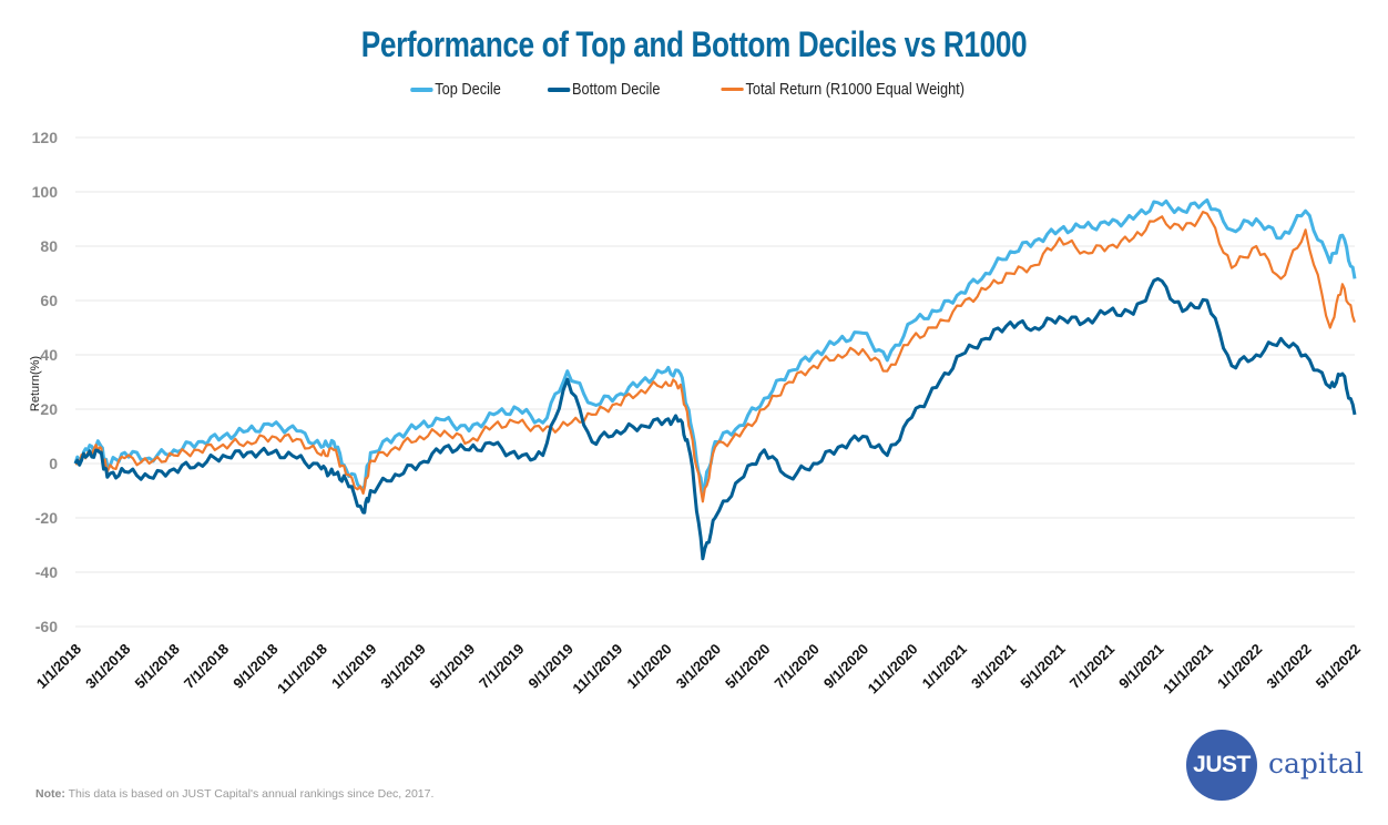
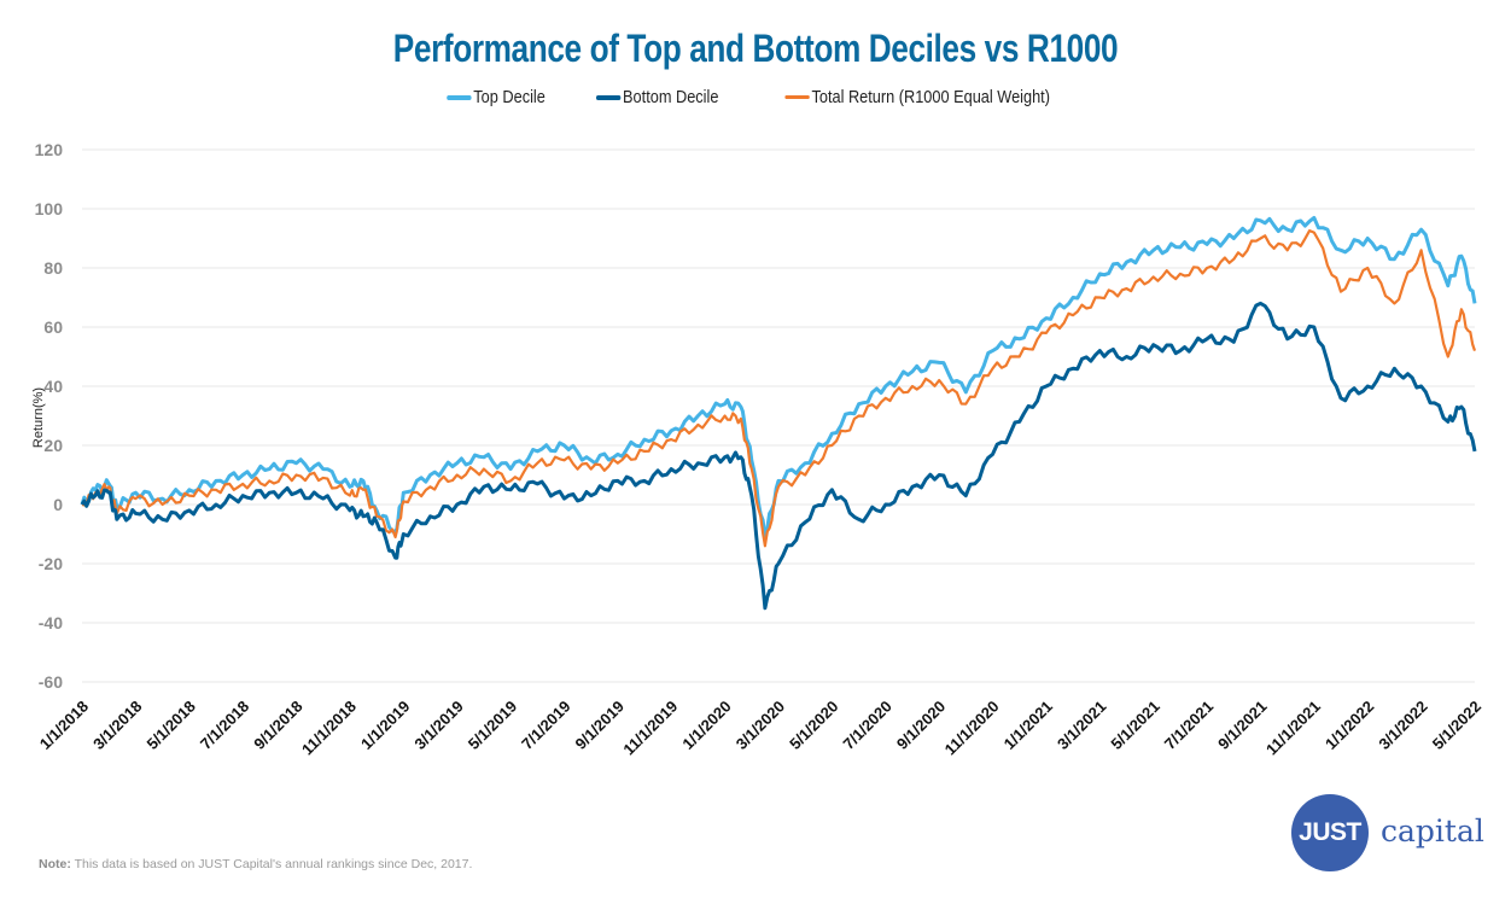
Top Decile/20: 34 -> 17
Bottom Decile/20: 31 -> 8
Total Return (R1000 Equal Weight)/40: 83 -> 77
